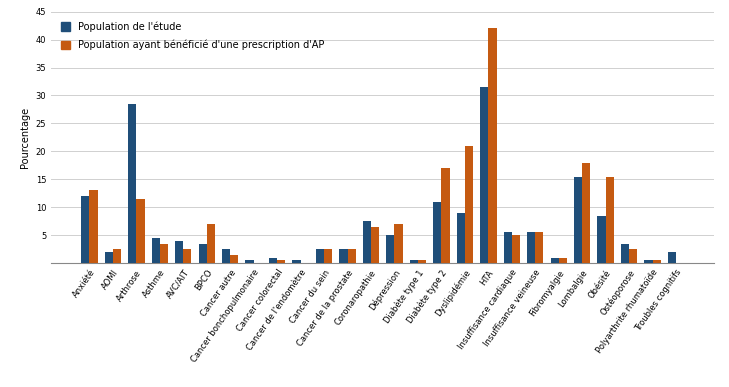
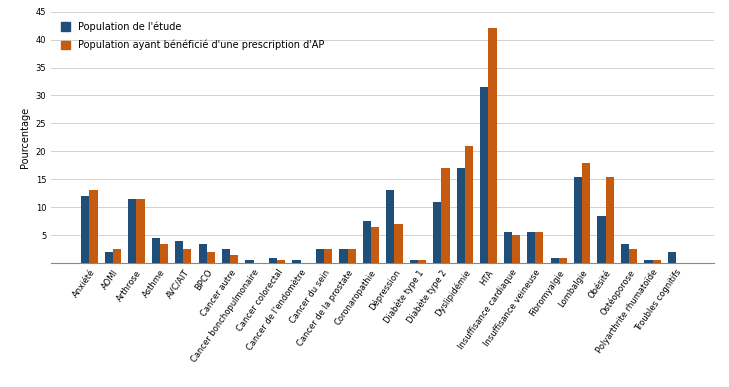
Population de l'étude/Arthrose: 28.4 -> 11.5
Population ayant bénéficié d'une prescription d'AP/BPCO: 7.0 -> 2.0
Population de l'étude/Dépression: 5.0 -> 13.0
Population de l'étude/Dyslipidémie: 9.0 -> 17.0
